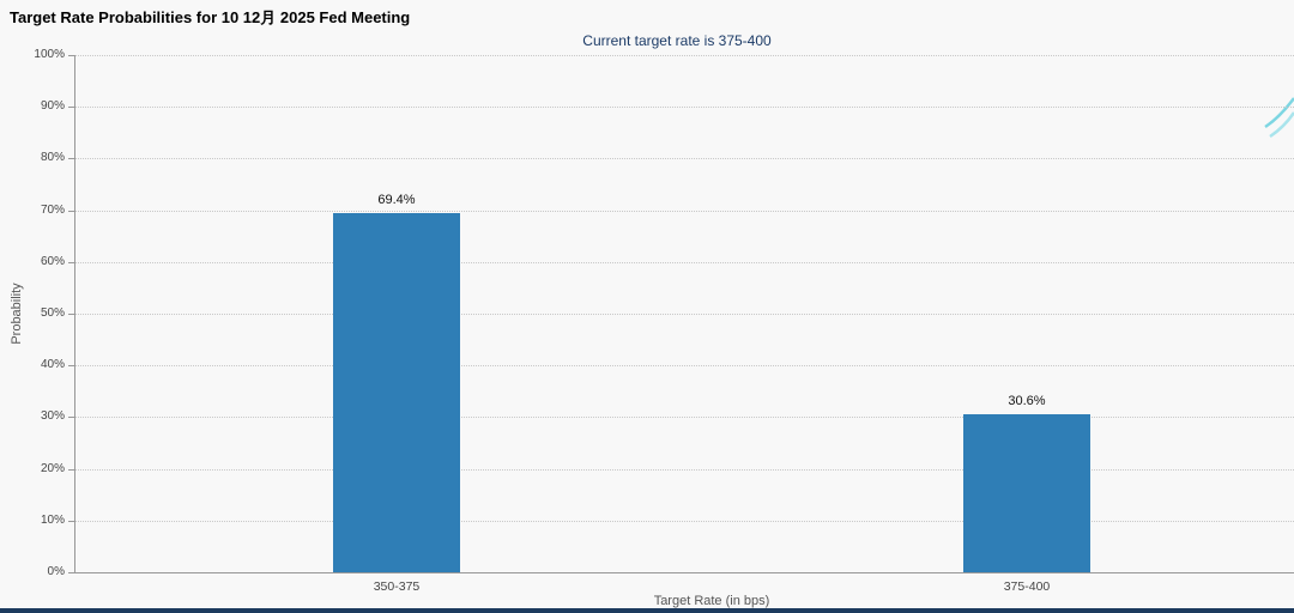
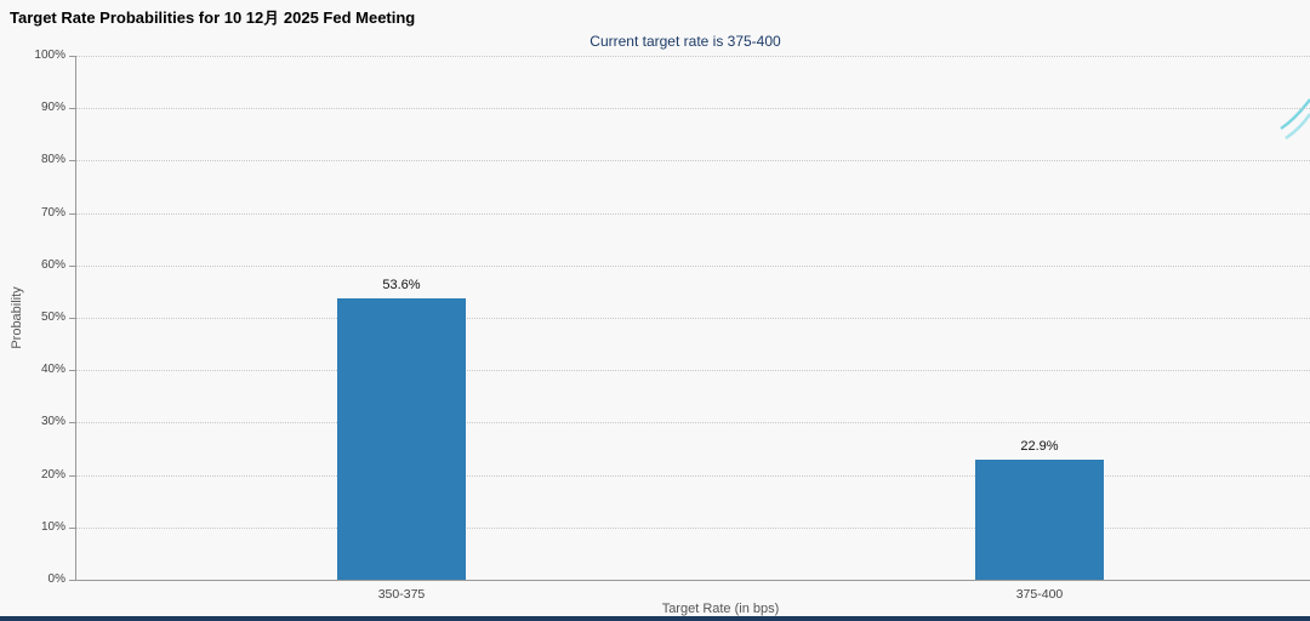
350-375: 69.4% -> 53.6%
375-400: 30.6% -> 22.9%
